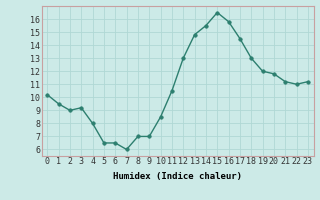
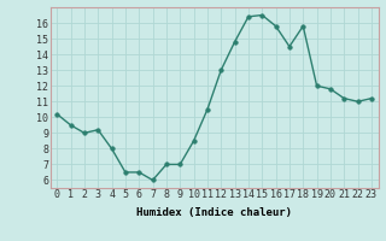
14: 15.5 -> 16.4
18: 13.0 -> 15.8
